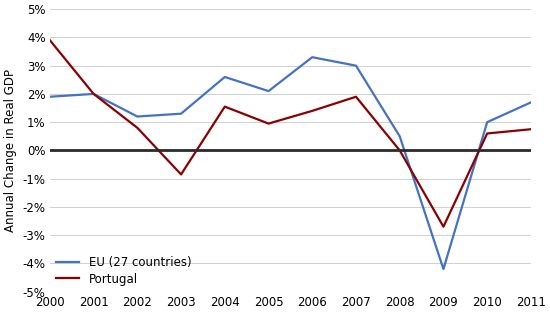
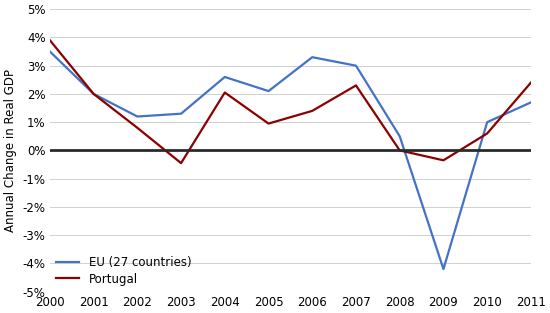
EU (27 countries)/2000: 1.9% -> 3.5%
Portugal/2003: -0.85% -> -0.45%
Portugal/2004: 1.55% -> 2.05%
Portugal/2007: 1.90% -> 2.30%
Portugal/2009: -2.70% -> -0.35%
Portugal/2011: 0.75% -> 2.40%
